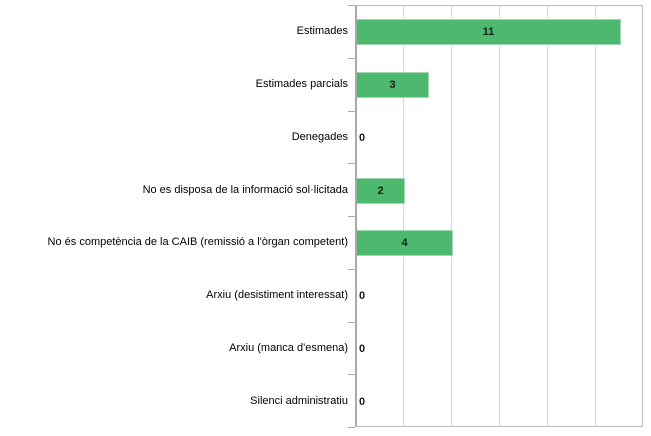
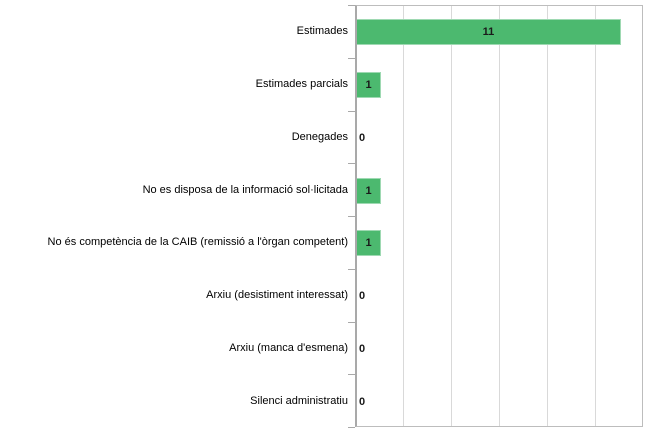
Estimades parcials: 3 -> 1
No es disposa de la informació sol·licitada: 2 -> 1
No és competència de la CAIB (remissió a l'òrgan competent): 4 -> 1
